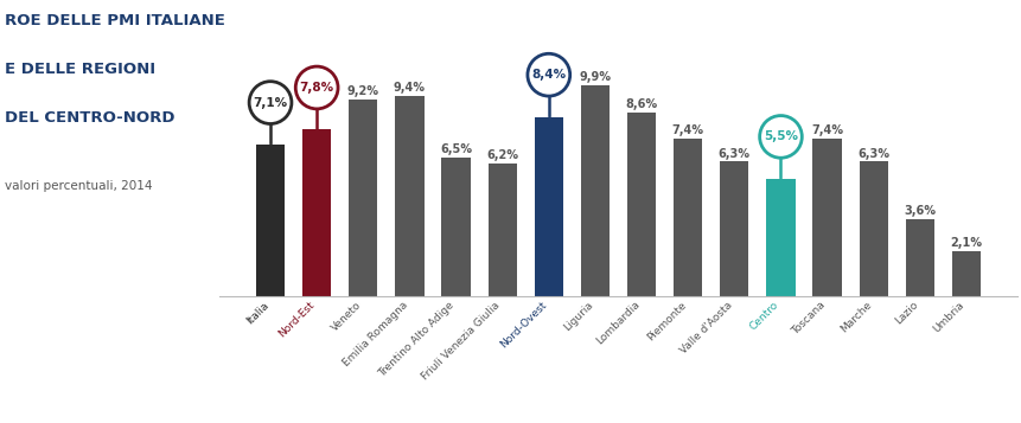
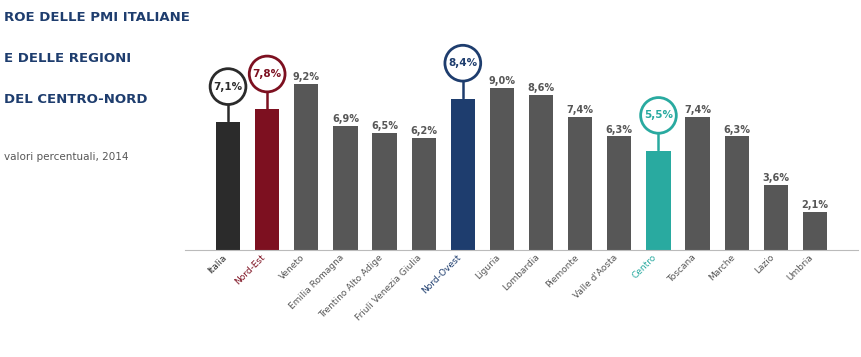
Emilia Romagna: 9,4% -> 6,9%
Liguria: 9,9% -> 9,0%
